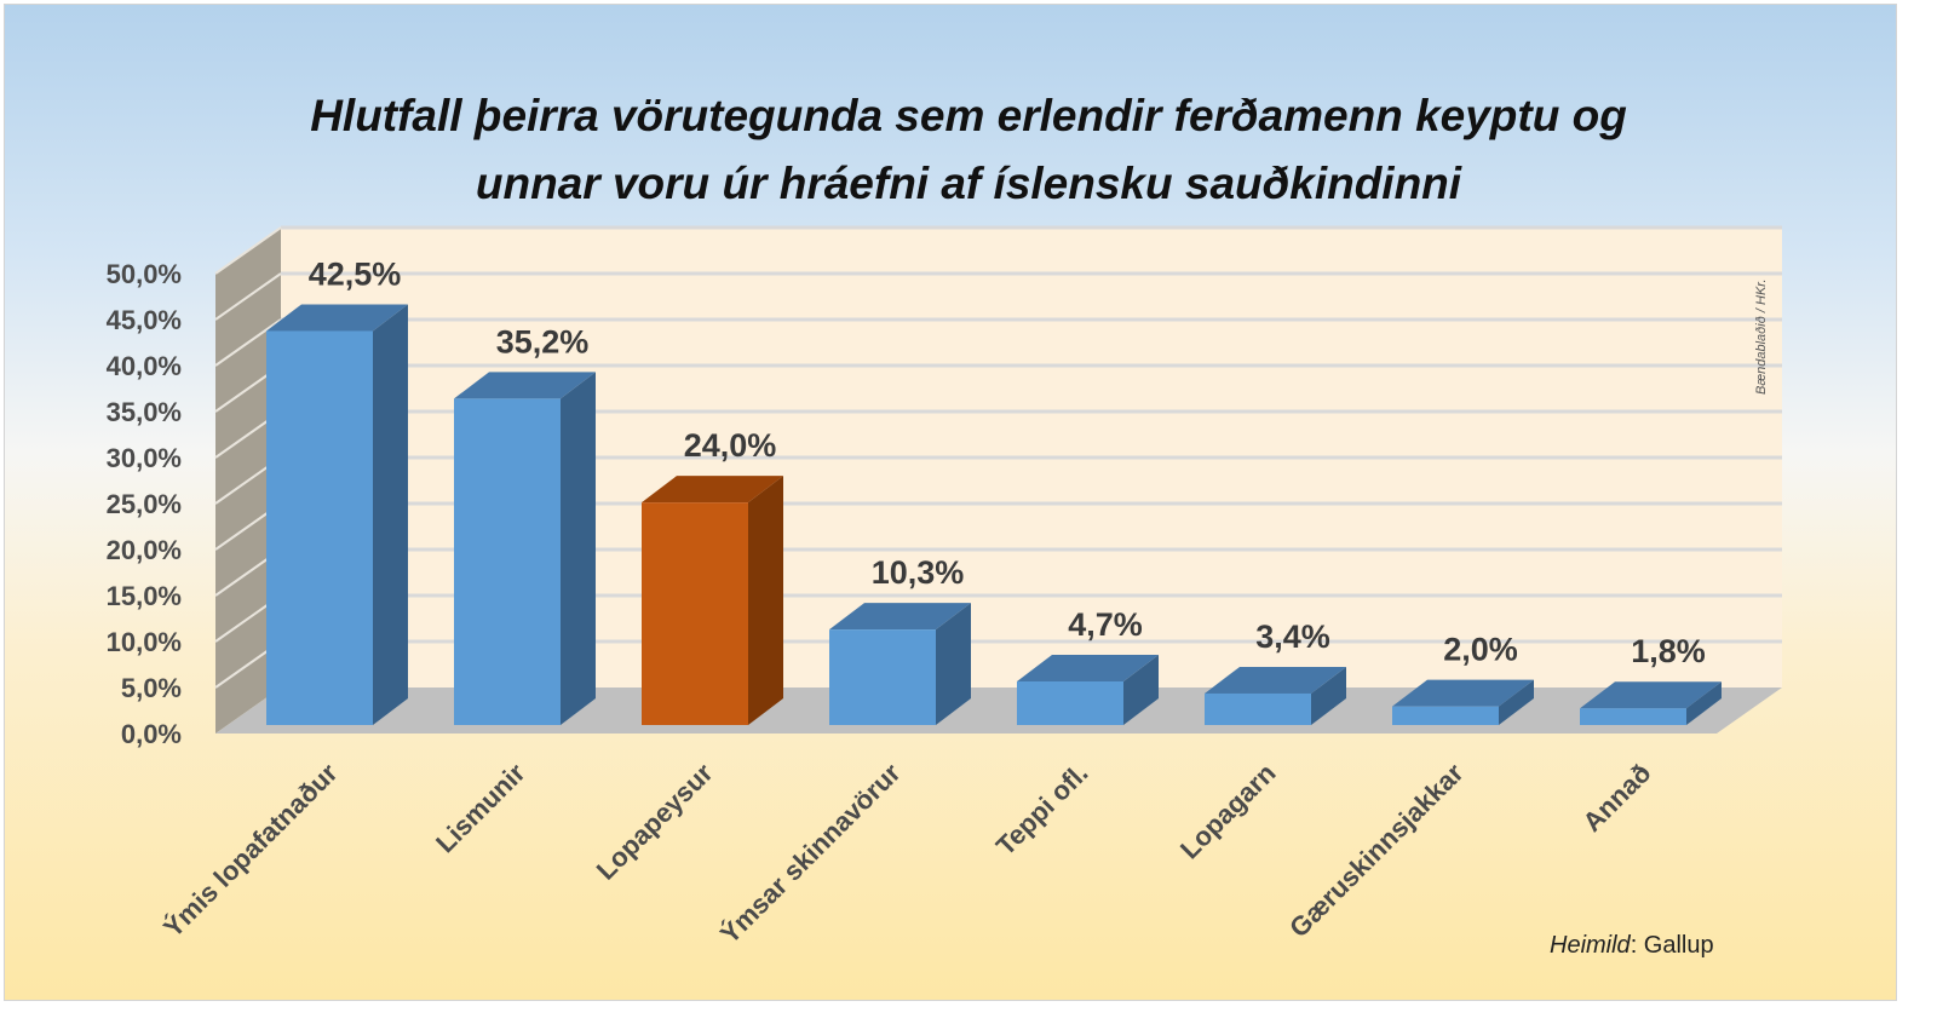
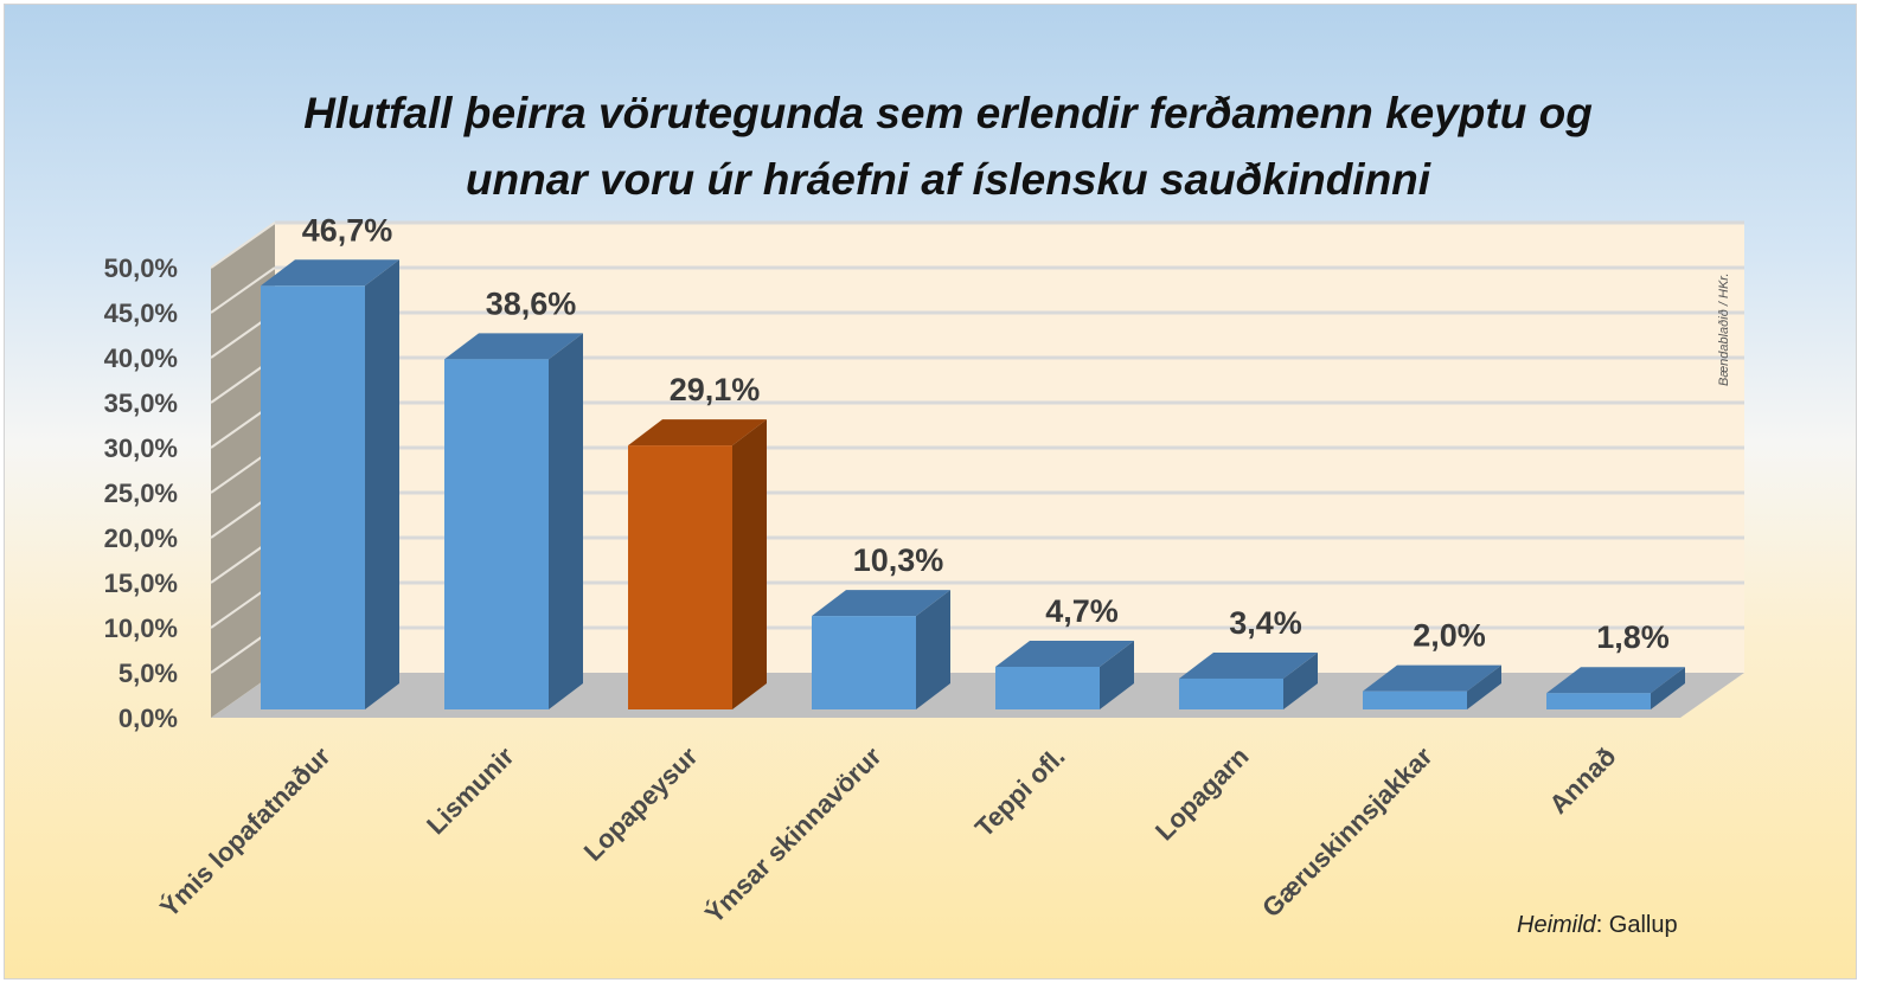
Ýmis lopafatnaður: 42,5% -> 46,7%
Lismunir: 35,2% -> 38,6%
Lopapeysur: 24,0% -> 29,1%
